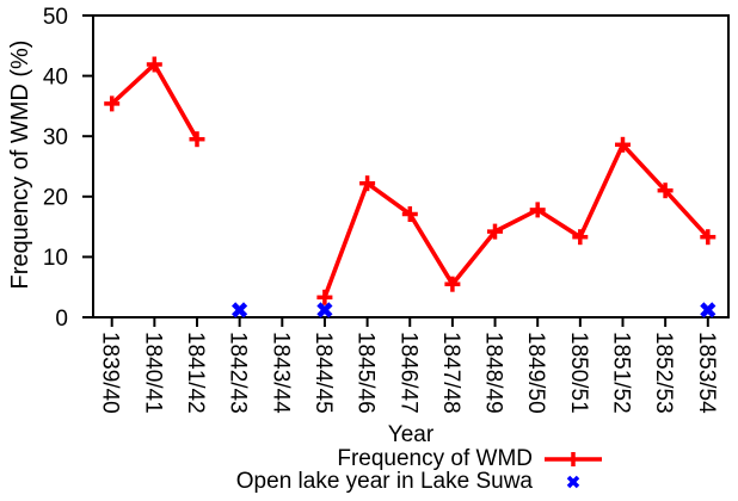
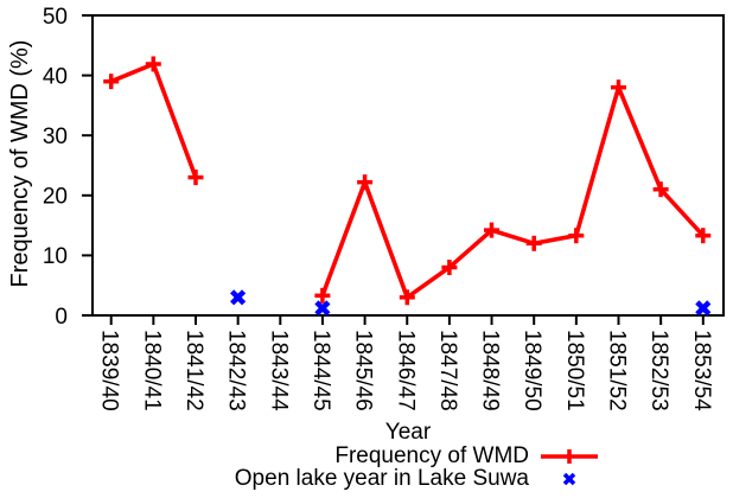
Frequency of WMD/1839/40: 35 -> 39
Frequency of WMD/1841/42: 30 -> 23
Open lake year in Lake Suwa/1842/43: 1 -> 3
Frequency of WMD/1846/47: 17 -> 3
Frequency of WMD/1847/48: 6 -> 8
Frequency of WMD/1849/50: 18 -> 12
Frequency of WMD/1851/52: 29 -> 38
